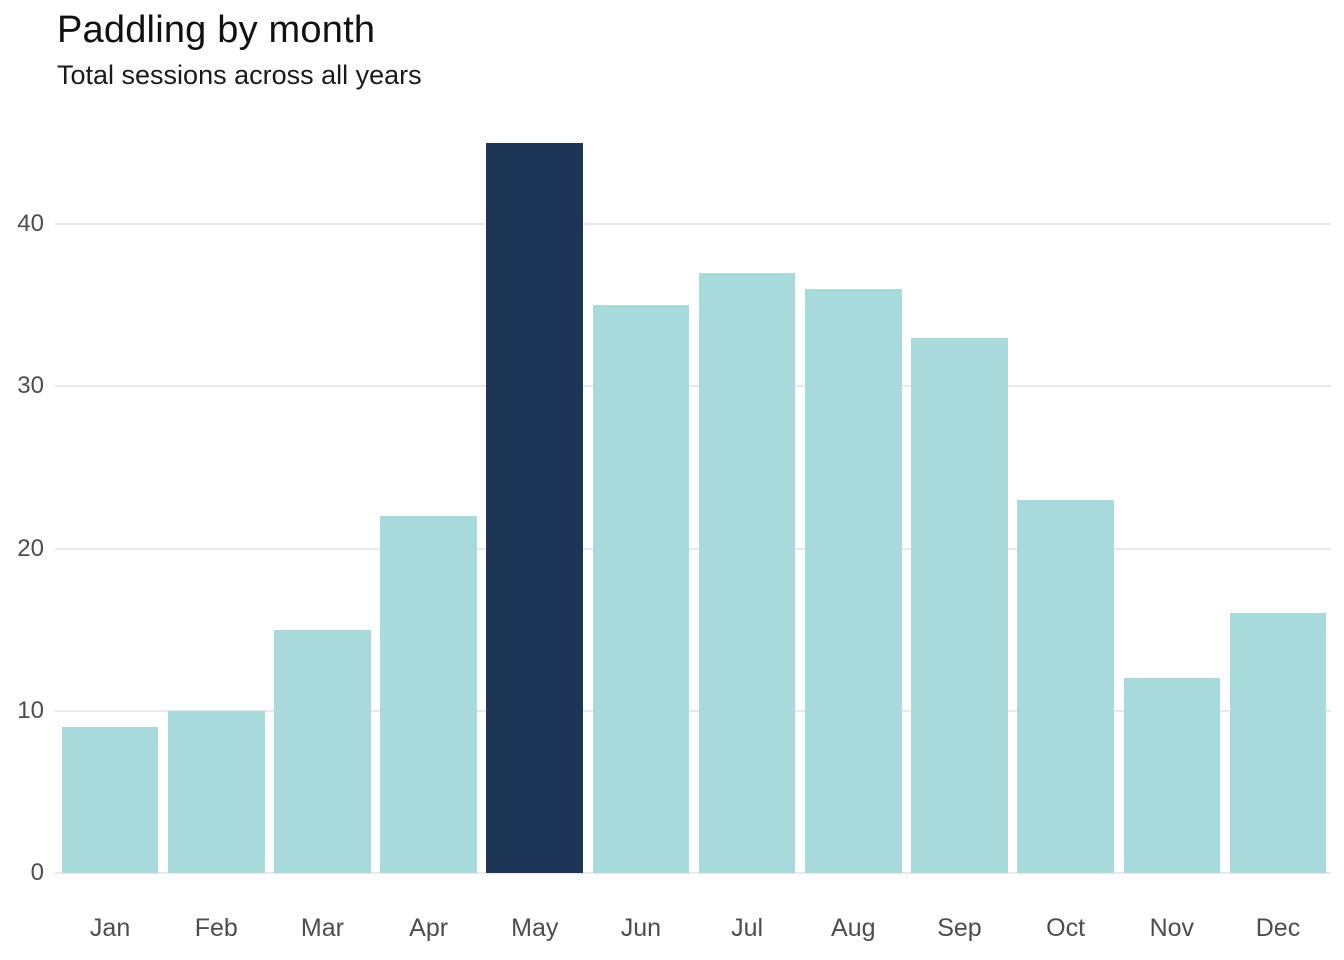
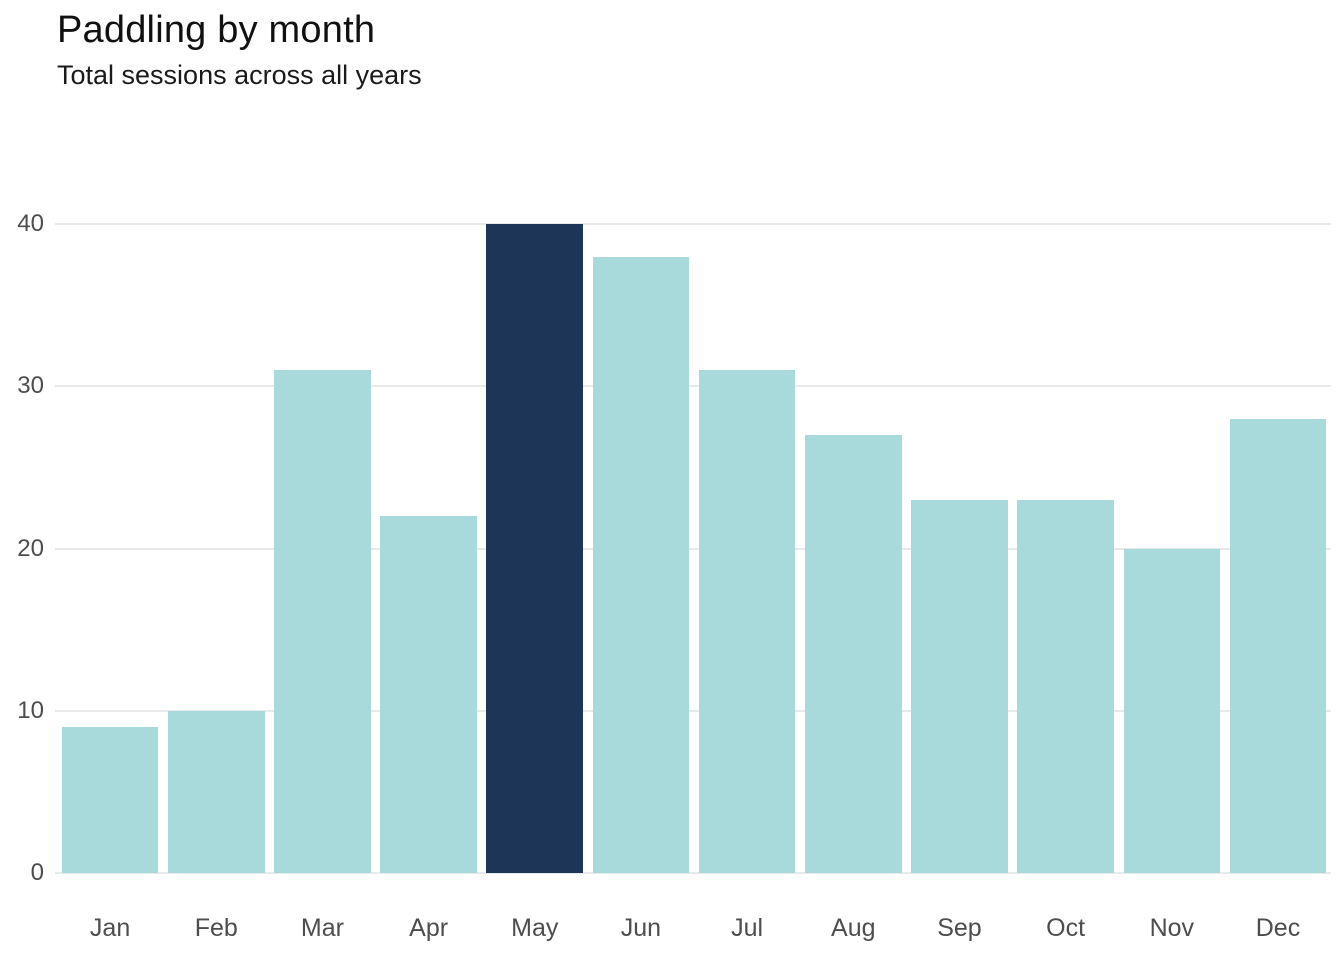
Mar: 15 -> 31
May: 45 -> 40
Jun: 35 -> 38
Jul: 37 -> 31
Aug: 36 -> 27
Sep: 33 -> 23
Nov: 12 -> 20
Dec: 16 -> 28
